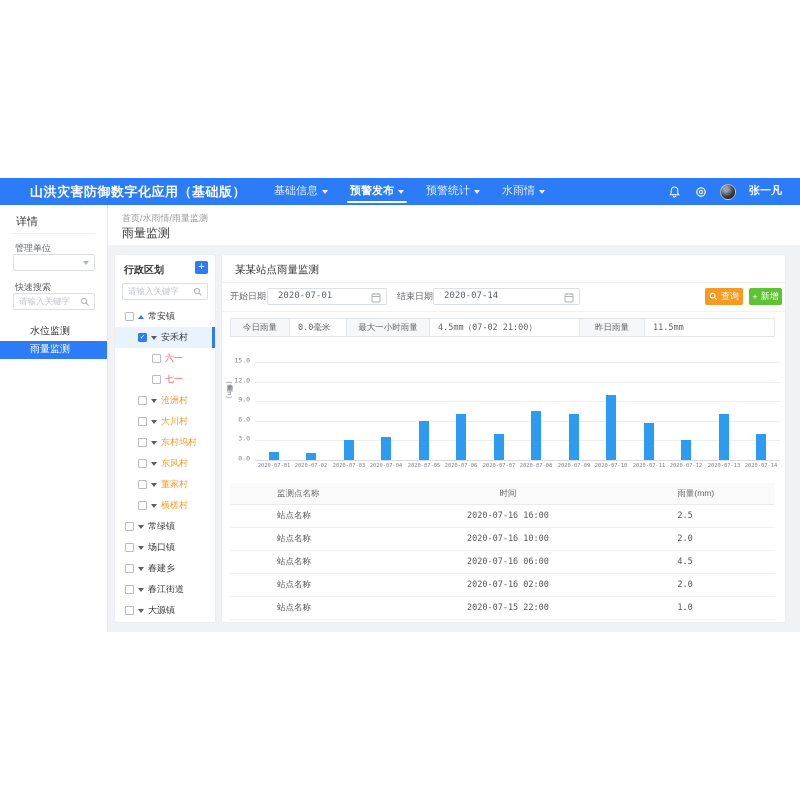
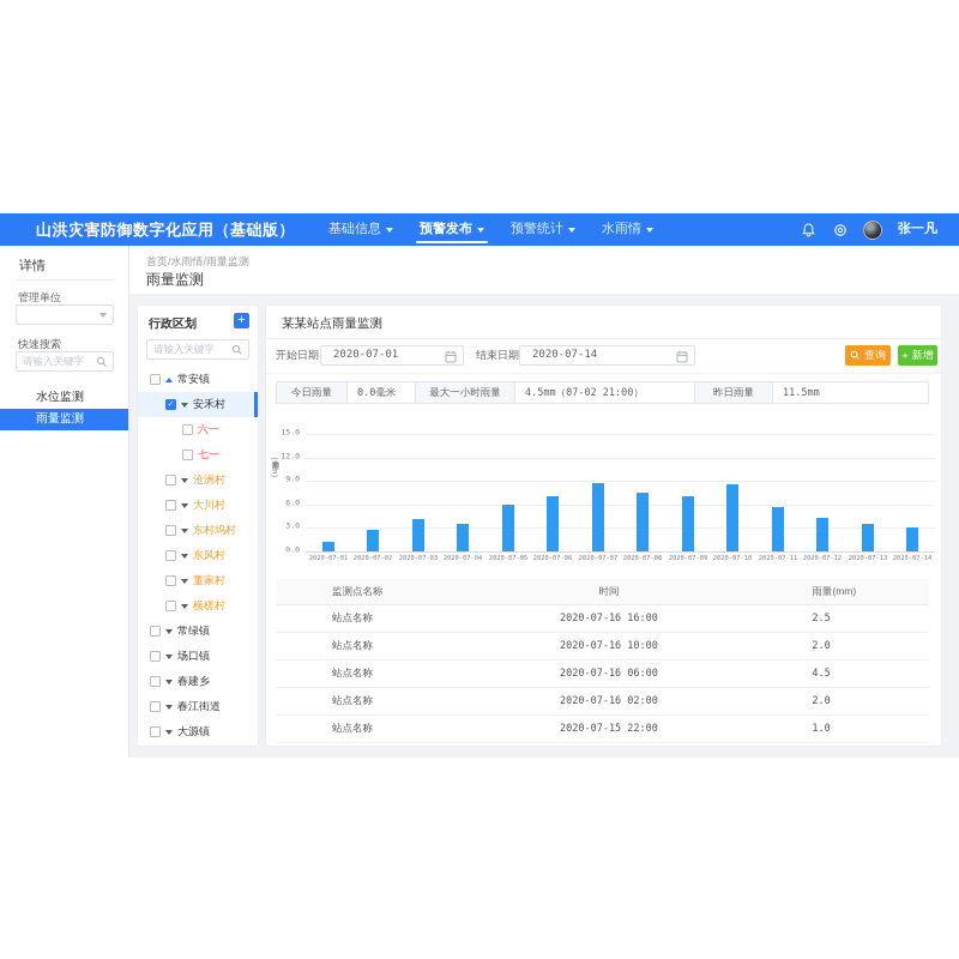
2020-07-02: 1 -> 3
2020-07-03: 3 -> 4
2020-07-07: 4 -> 9
2020-07-10: 10 -> 8
2020-07-12: 3 -> 4
2020-07-13: 7 -> 4
2020-07-14: 4 -> 3
